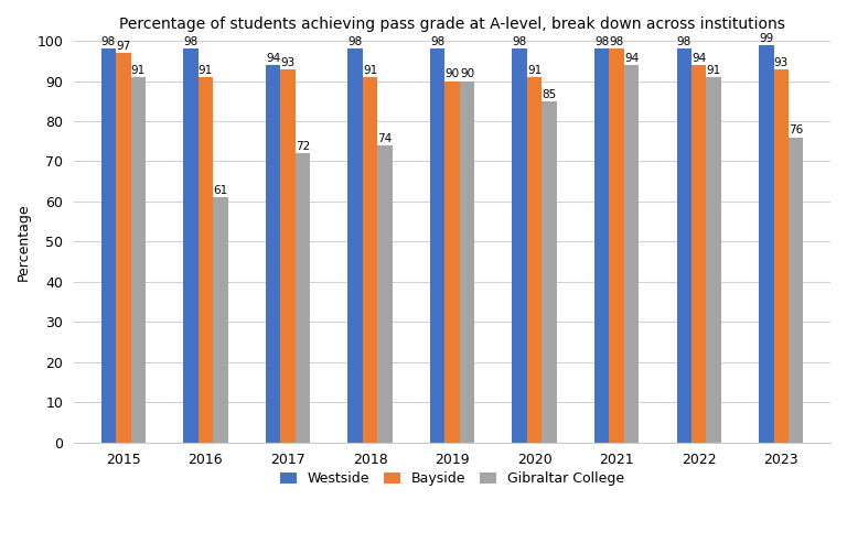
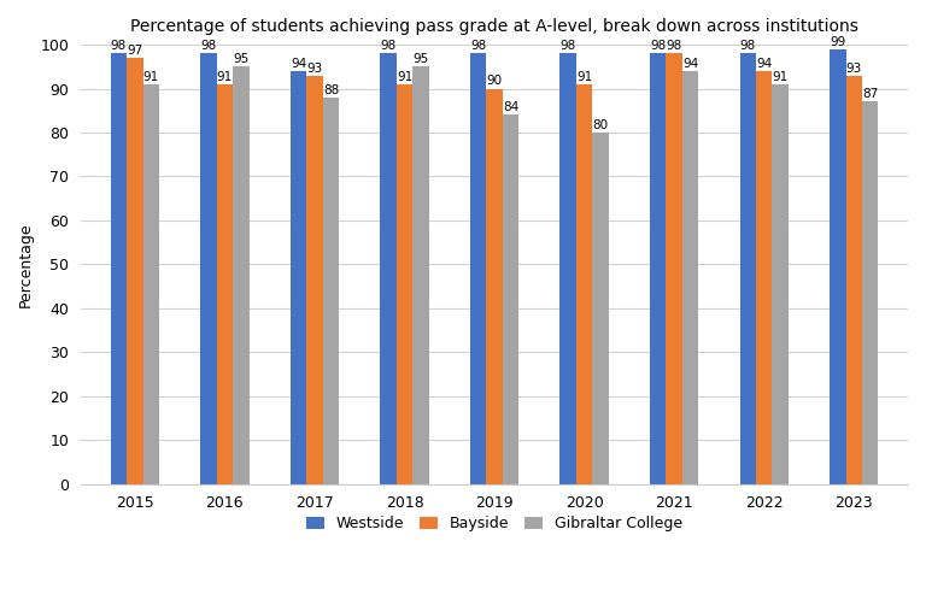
Gibraltar College/2016: 61 -> 95
Gibraltar College/2017: 72 -> 88
Gibraltar College/2018: 74 -> 95
Gibraltar College/2019: 90 -> 84
Gibraltar College/2020: 85 -> 80
Gibraltar College/2023: 76 -> 87
